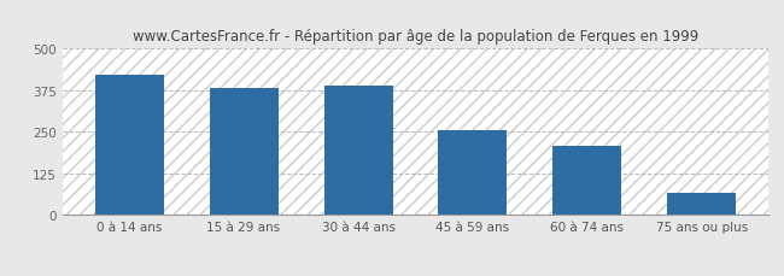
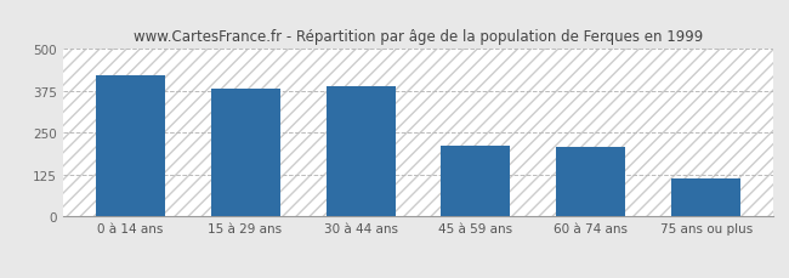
45 à 59 ans: 255 -> 213
75 ans ou plus: 65 -> 112
